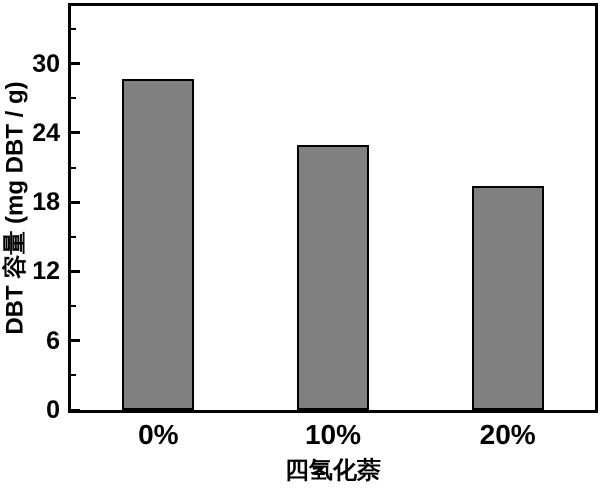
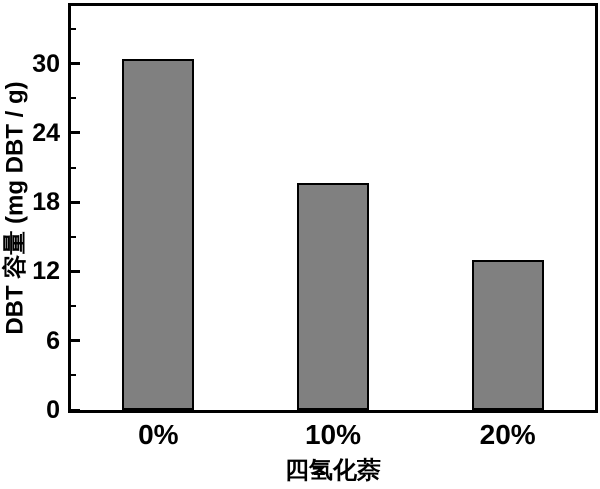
0%: 28.7 -> 30.4
10%: 23.0 -> 19.7
20%: 19.4 -> 13.0
